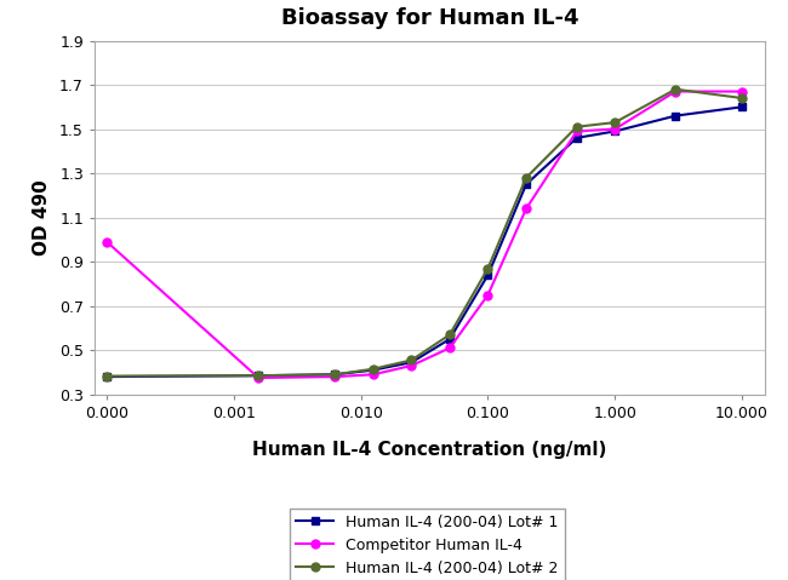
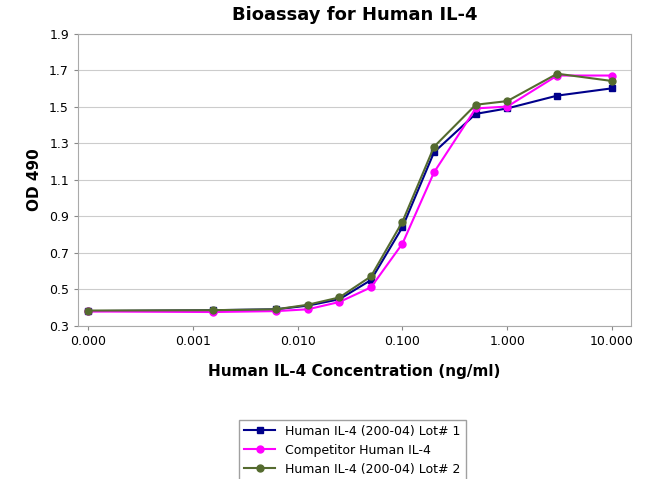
Competitor Human IL-4/0.000: 0.99 -> 0.38
